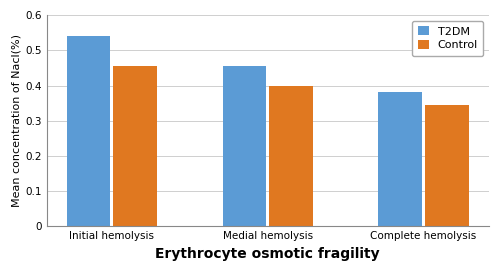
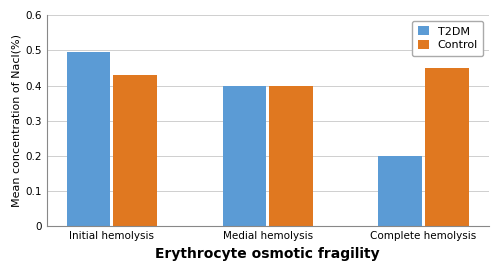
T2DM/Initial hemolysis: 0.540 -> 0.495
Control/Initial hemolysis: 0.455 -> 0.430
T2DM/Medial hemolysis: 0.455 -> 0.400
T2DM/Complete hemolysis: 0.383 -> 0.200
Control/Complete hemolysis: 0.345 -> 0.450
